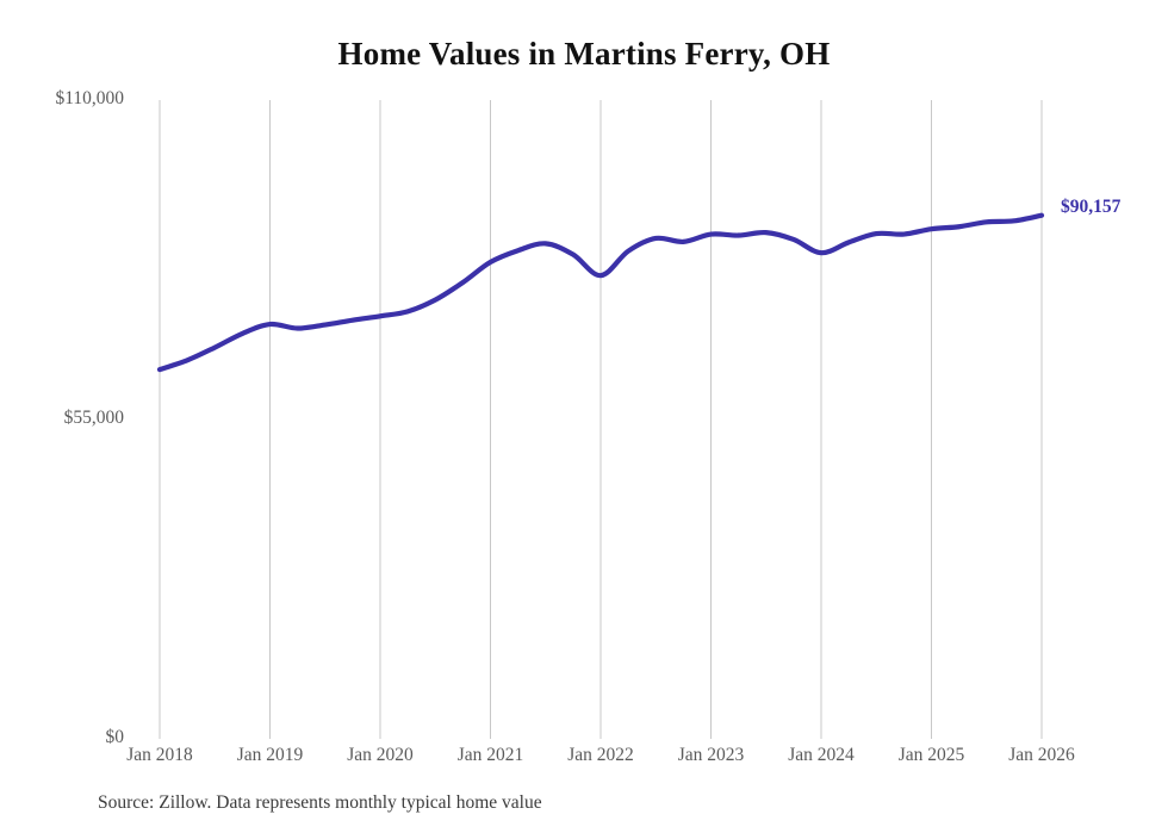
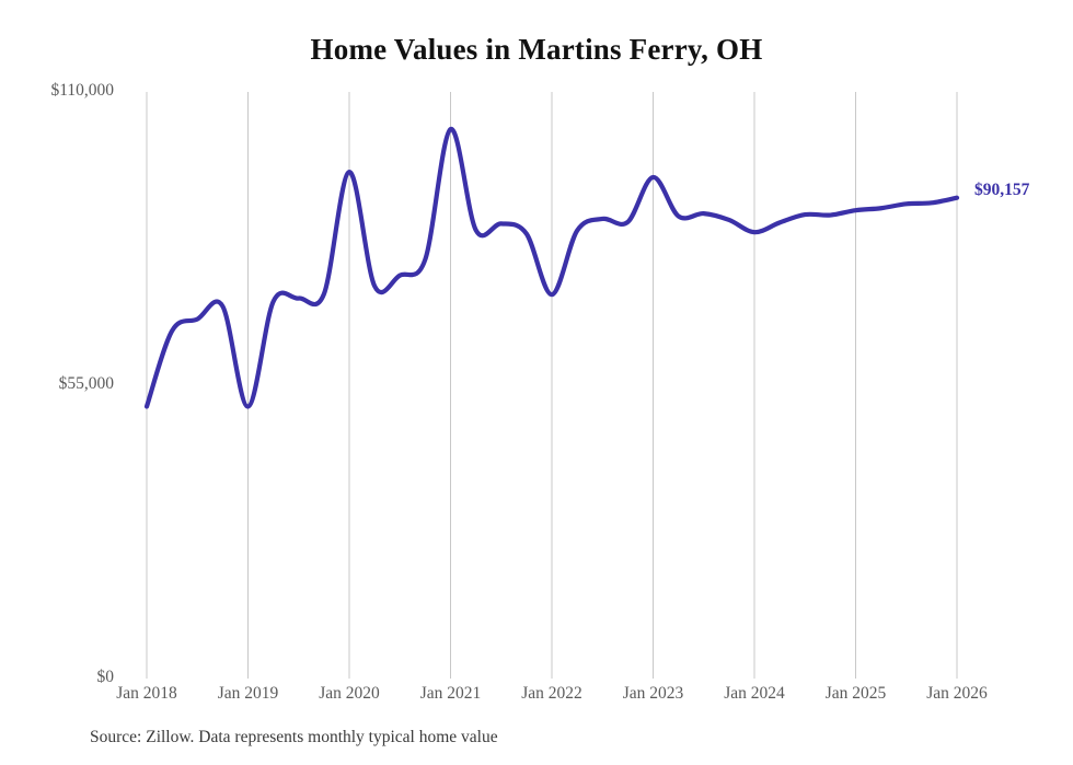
Jan 2018: $64000 -> $51000
Jan 2019: $71000 -> $51000
Jan 2020: $73000 -> $95000
Jan 2021: $82000 -> $103000
Jan 2022: $80000 -> $72000
Jan 2023: $87000 -> $94000
